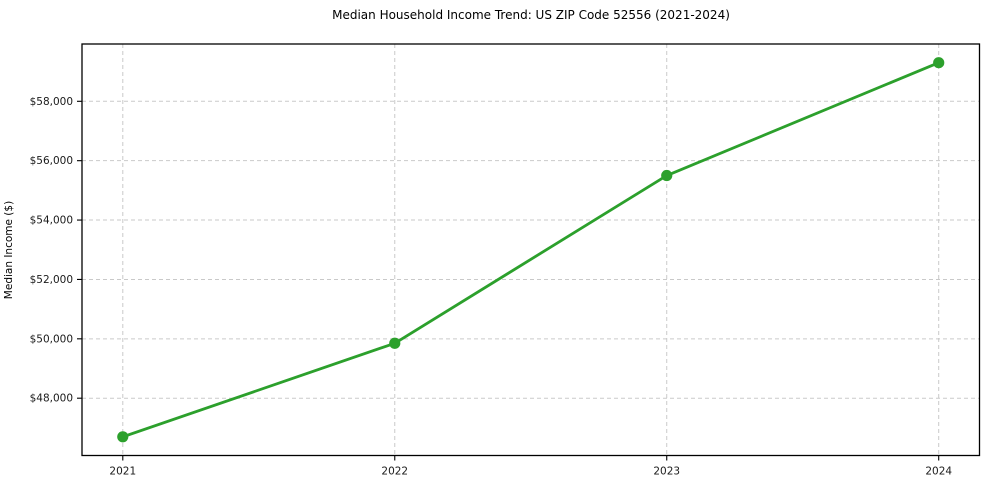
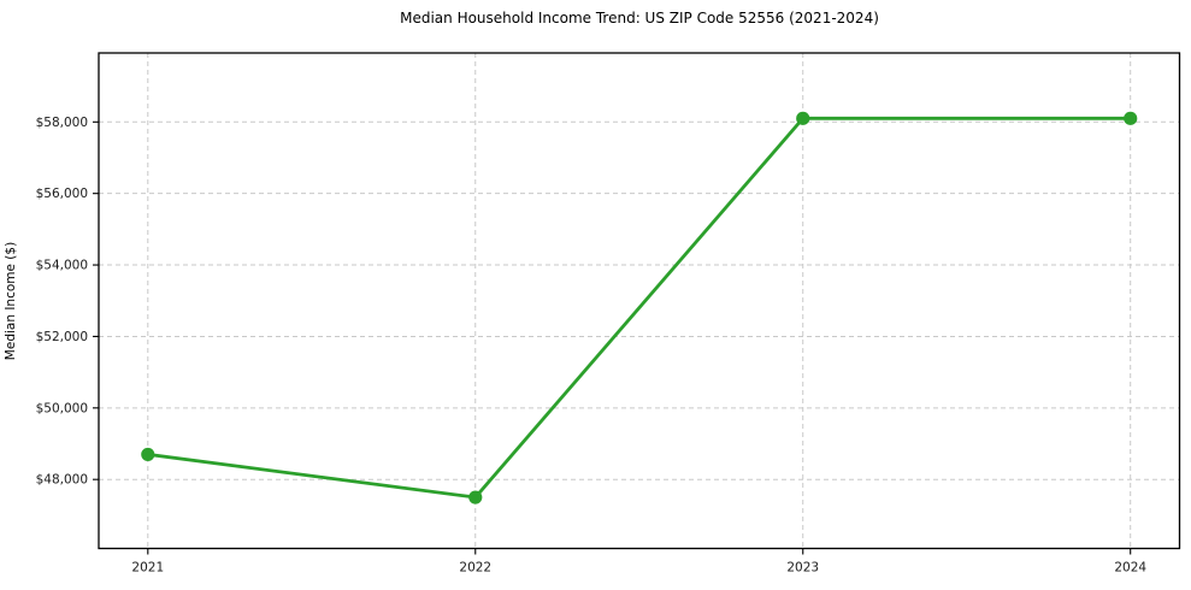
2021: $46700 -> $48700
2022: $49800 -> $47500
2023: $55500 -> $58100
2024: $59300 -> $58100
